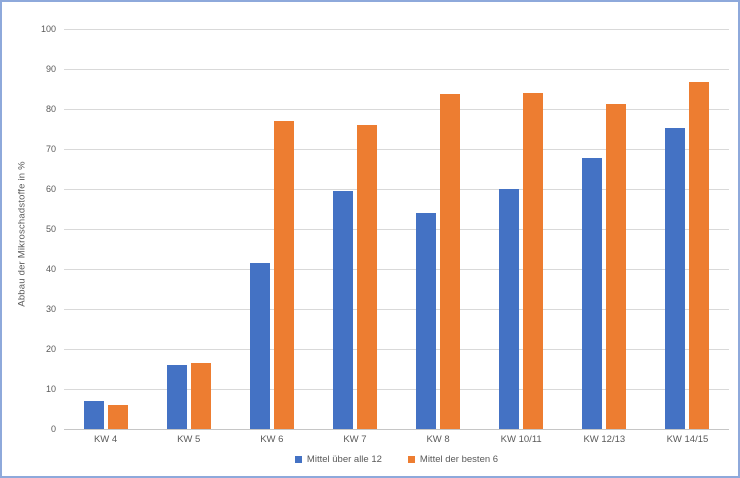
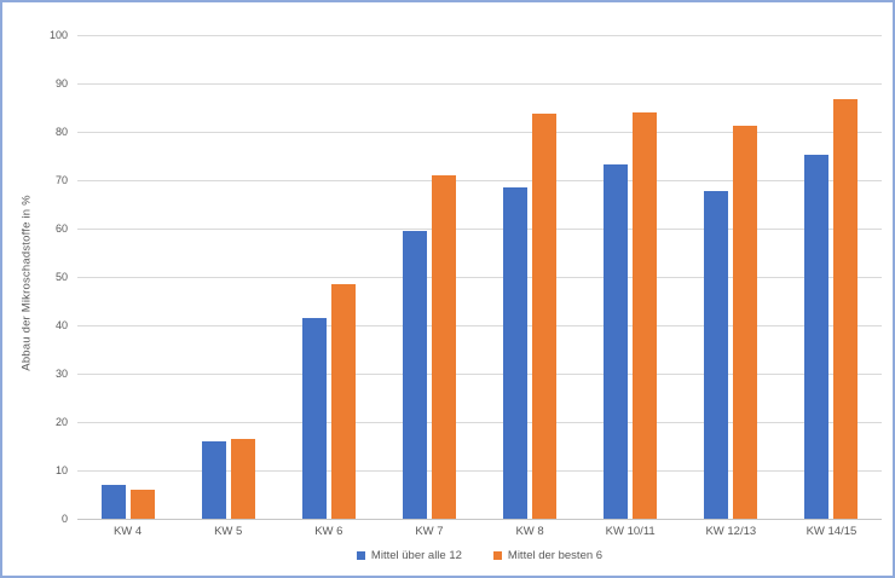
Mittel der besten 6/KW 6: 77 -> 48
Mittel der besten 6/KW 7: 76 -> 71
Mittel über alle 12/KW 8: 54 -> 68
Mittel über alle 12/KW 10/11: 60 -> 73
